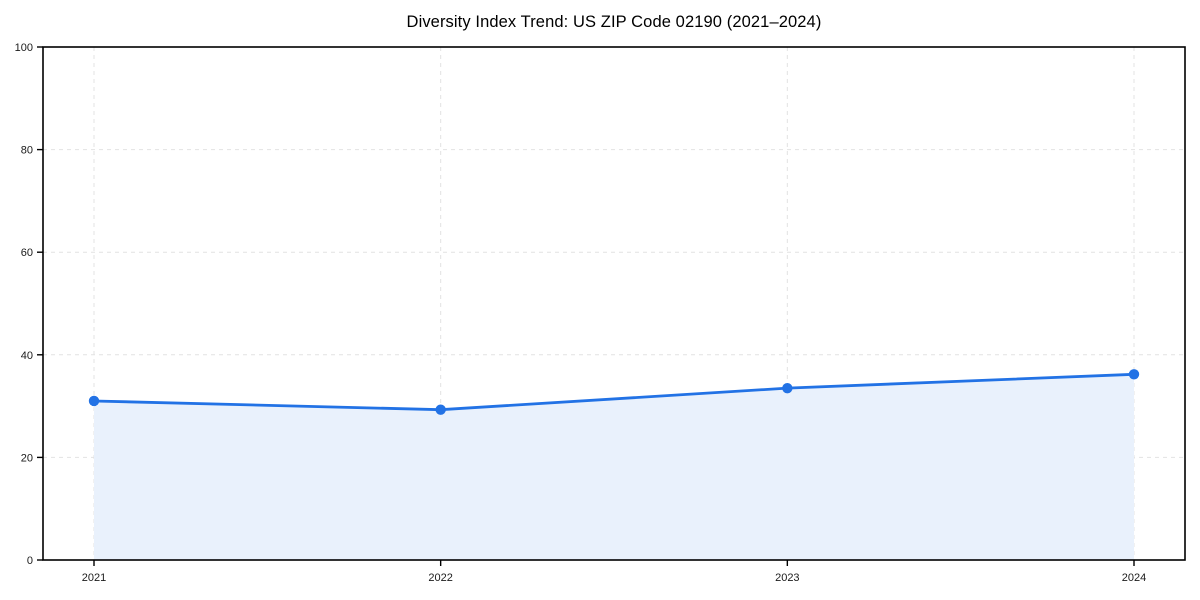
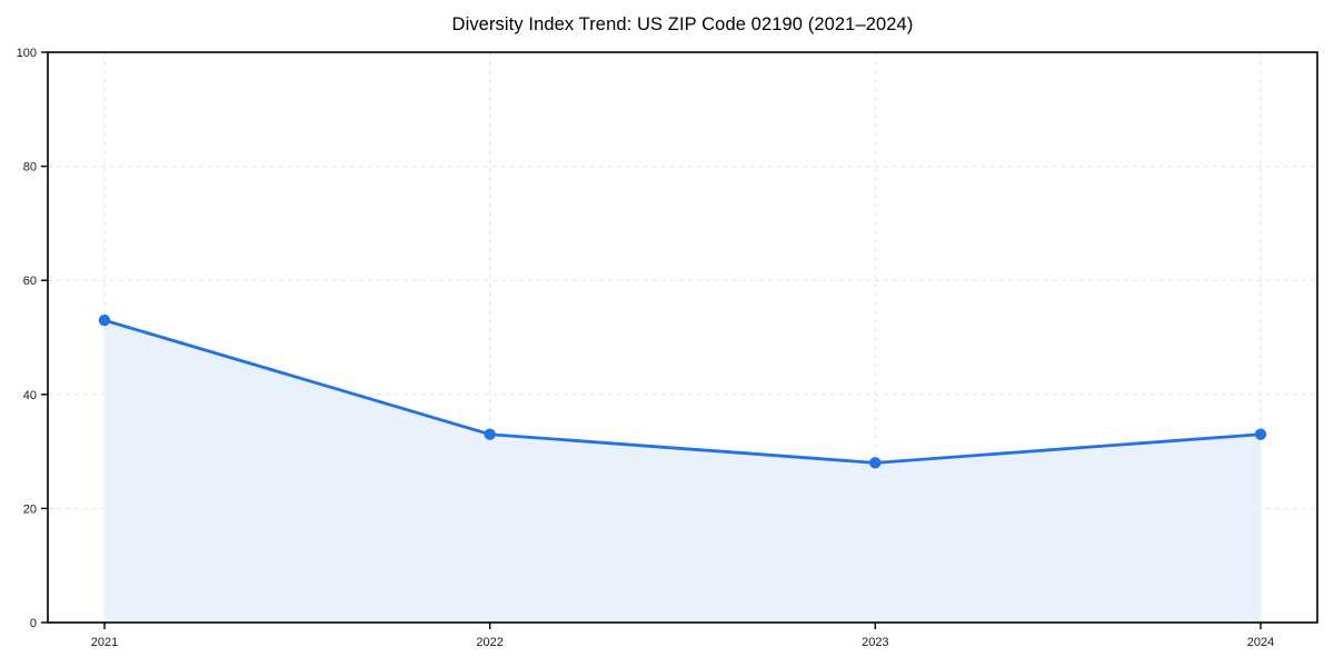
2021: 31 -> 53
2022: 29 -> 33
2023: 34 -> 28
2024: 36 -> 33
